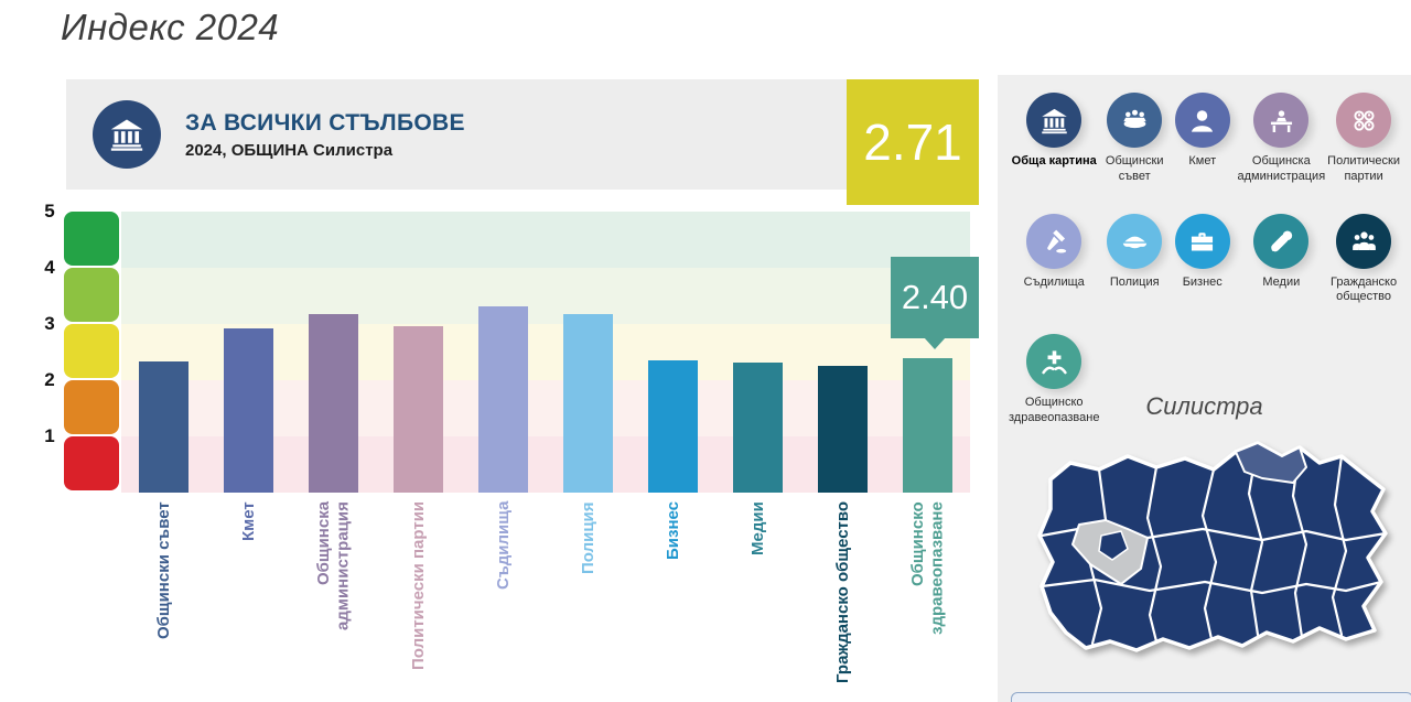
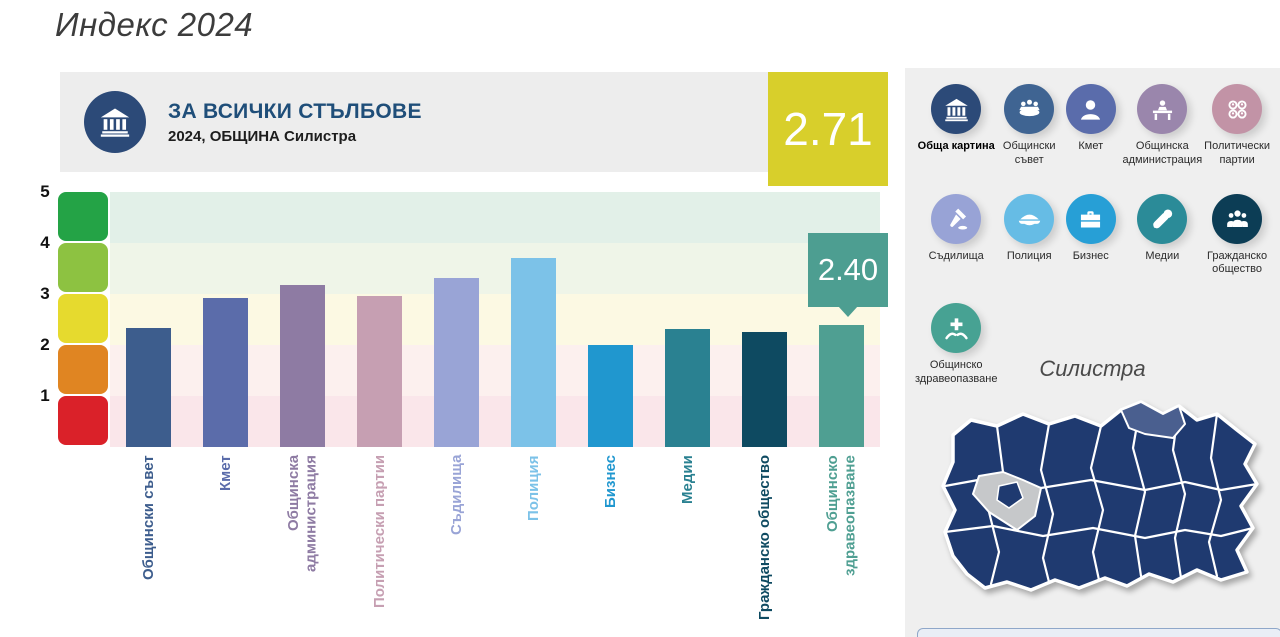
Полиция: 3.2 -> 3.7
Бизнес: 2.4 -> 2.0
